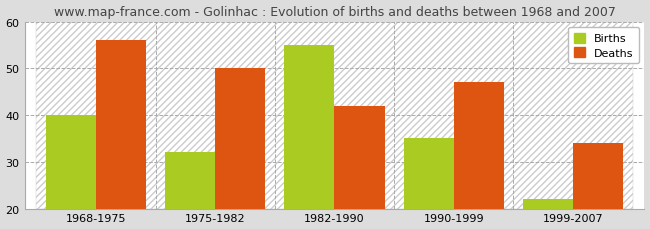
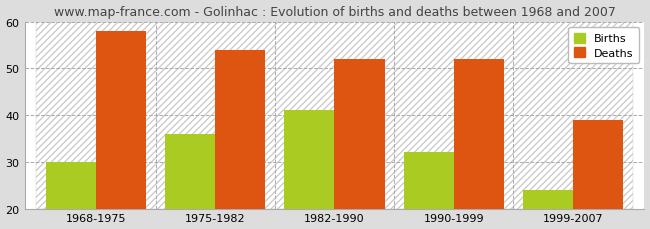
Births/1968-1975: 40 -> 30
Deaths/1968-1975: 56 -> 58
Births/1975-1982: 32 -> 36
Deaths/1975-1982: 50 -> 54
Births/1982-1990: 55 -> 41
Deaths/1982-1990: 42 -> 52
Births/1990-1999: 35 -> 32
Deaths/1990-1999: 47 -> 52
Births/1999-2007: 22 -> 24
Deaths/1999-2007: 34 -> 39
